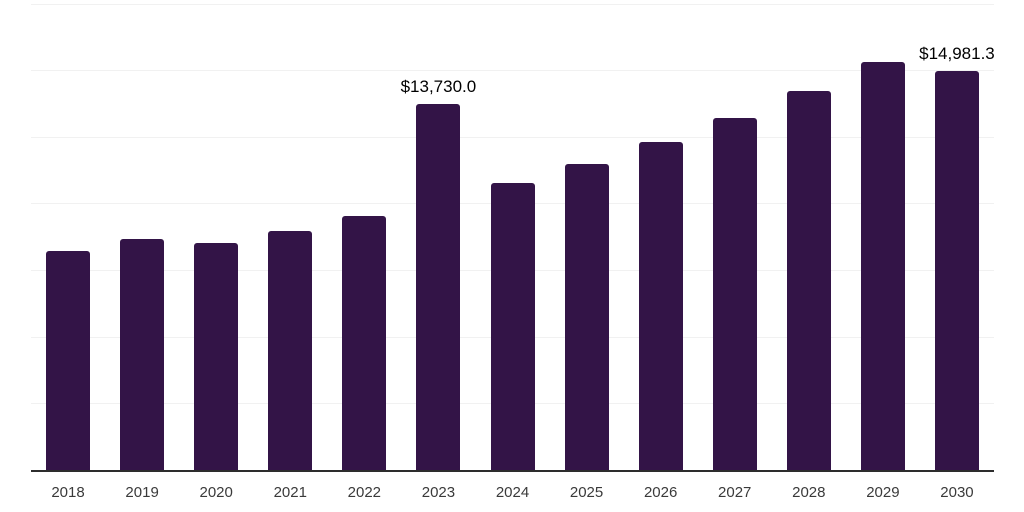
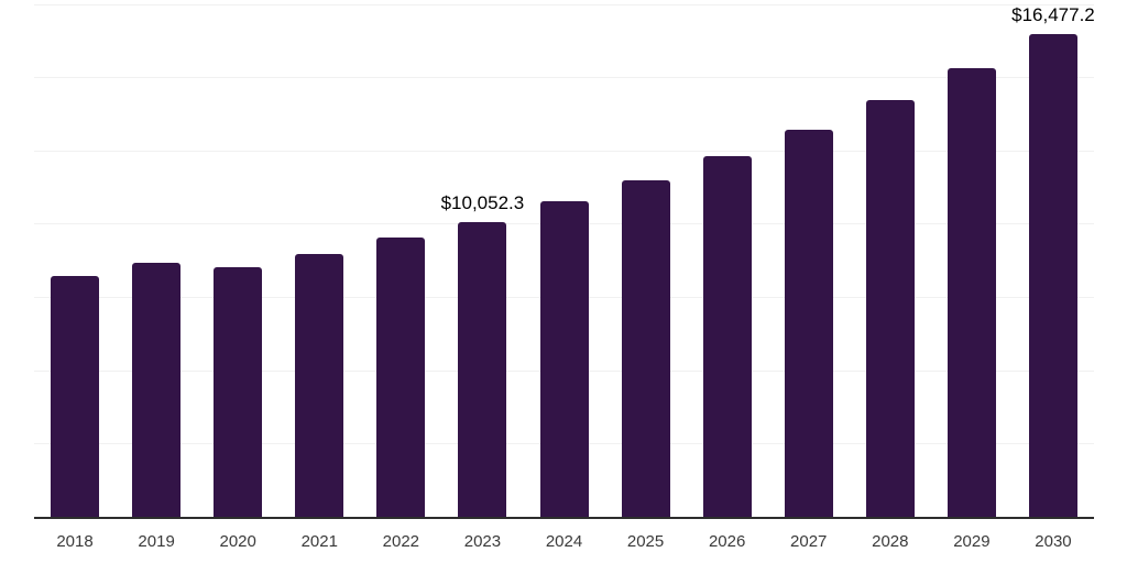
2023: $13,730.0 -> $10,052.3
2030: $14,981.3 -> $16,477.2
